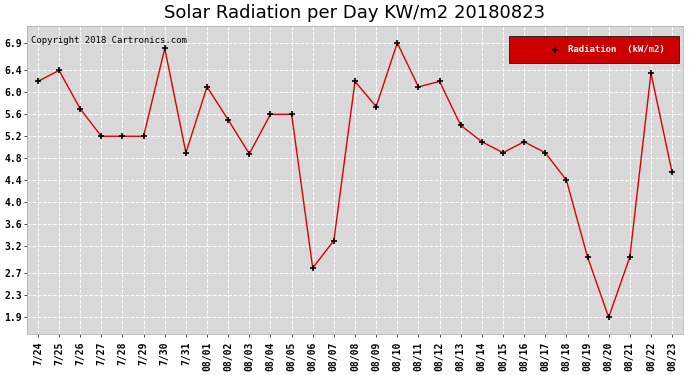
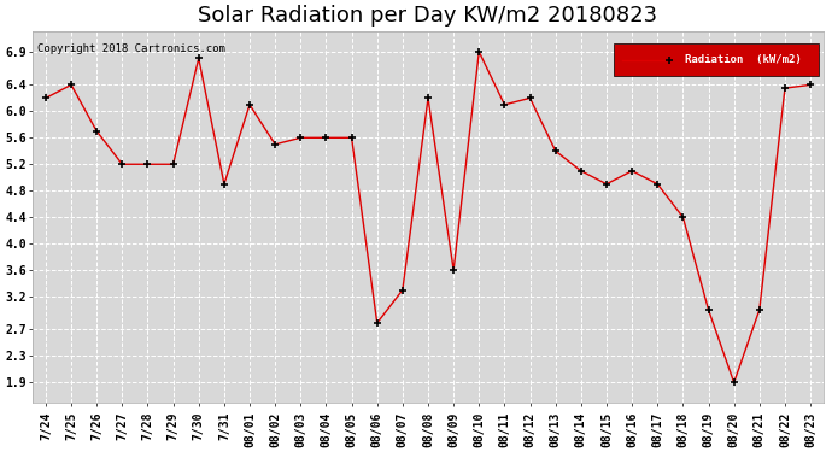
08/03: 4.88 -> 5.60
08/09: 5.74 -> 3.60
08/23: 4.54 -> 6.40
